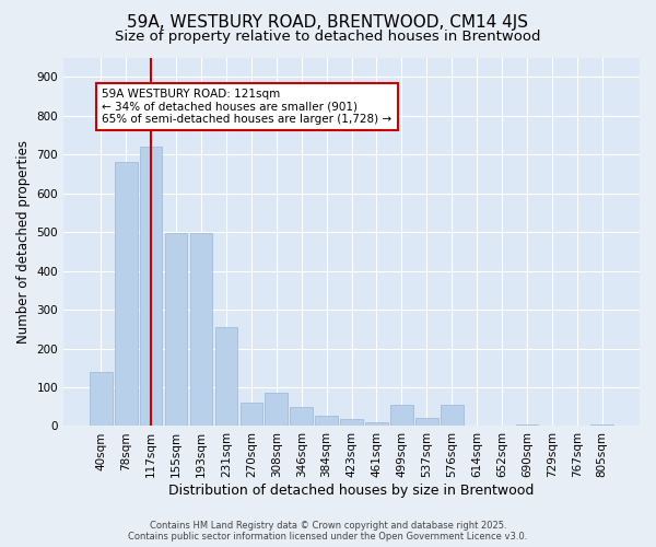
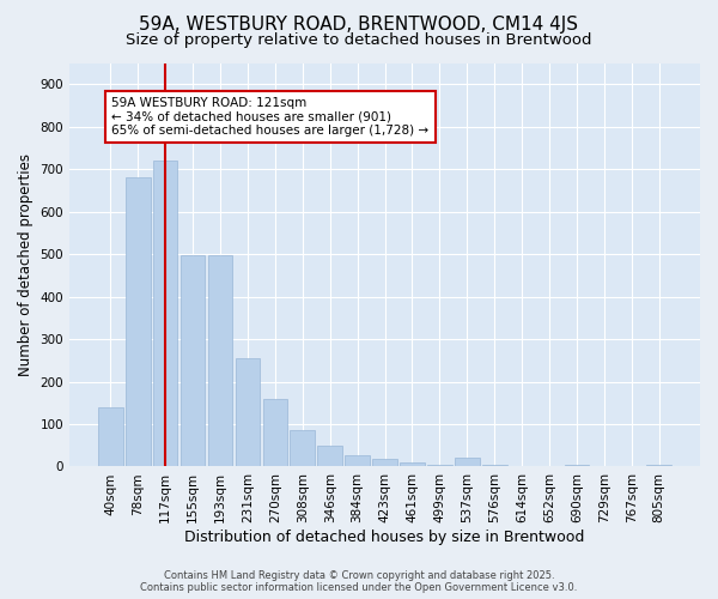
270sqm: 60 -> 158
499sqm: 55 -> 5
576sqm: 55 -> 5
